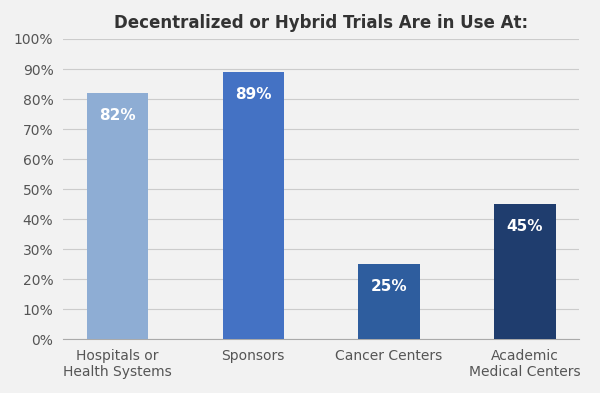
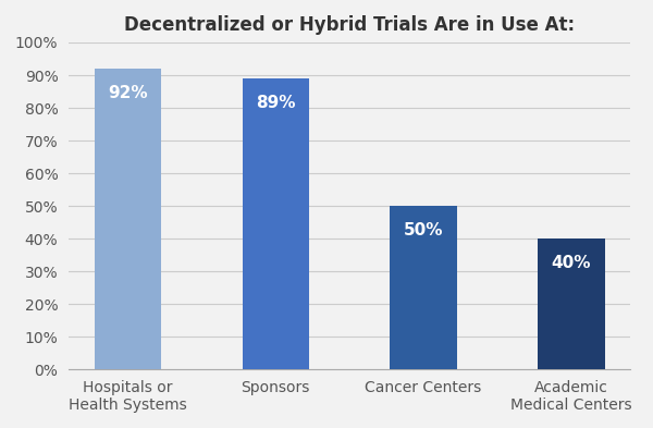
Hospitals or Health Systems: 82% -> 92%
Cancer Centers: 25% -> 50%
Academic Medical Centers: 45% -> 40%
